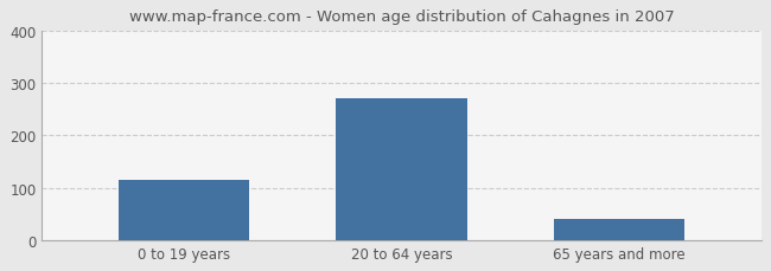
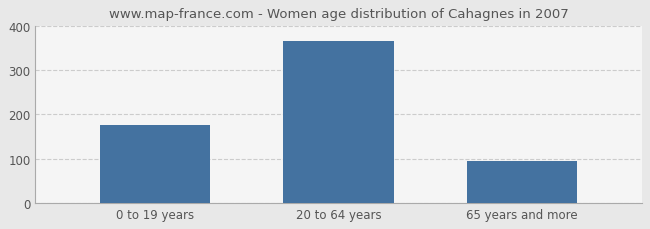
0 to 19 years: 115 -> 175
20 to 64 years: 270 -> 365
65 years and more: 40 -> 95
